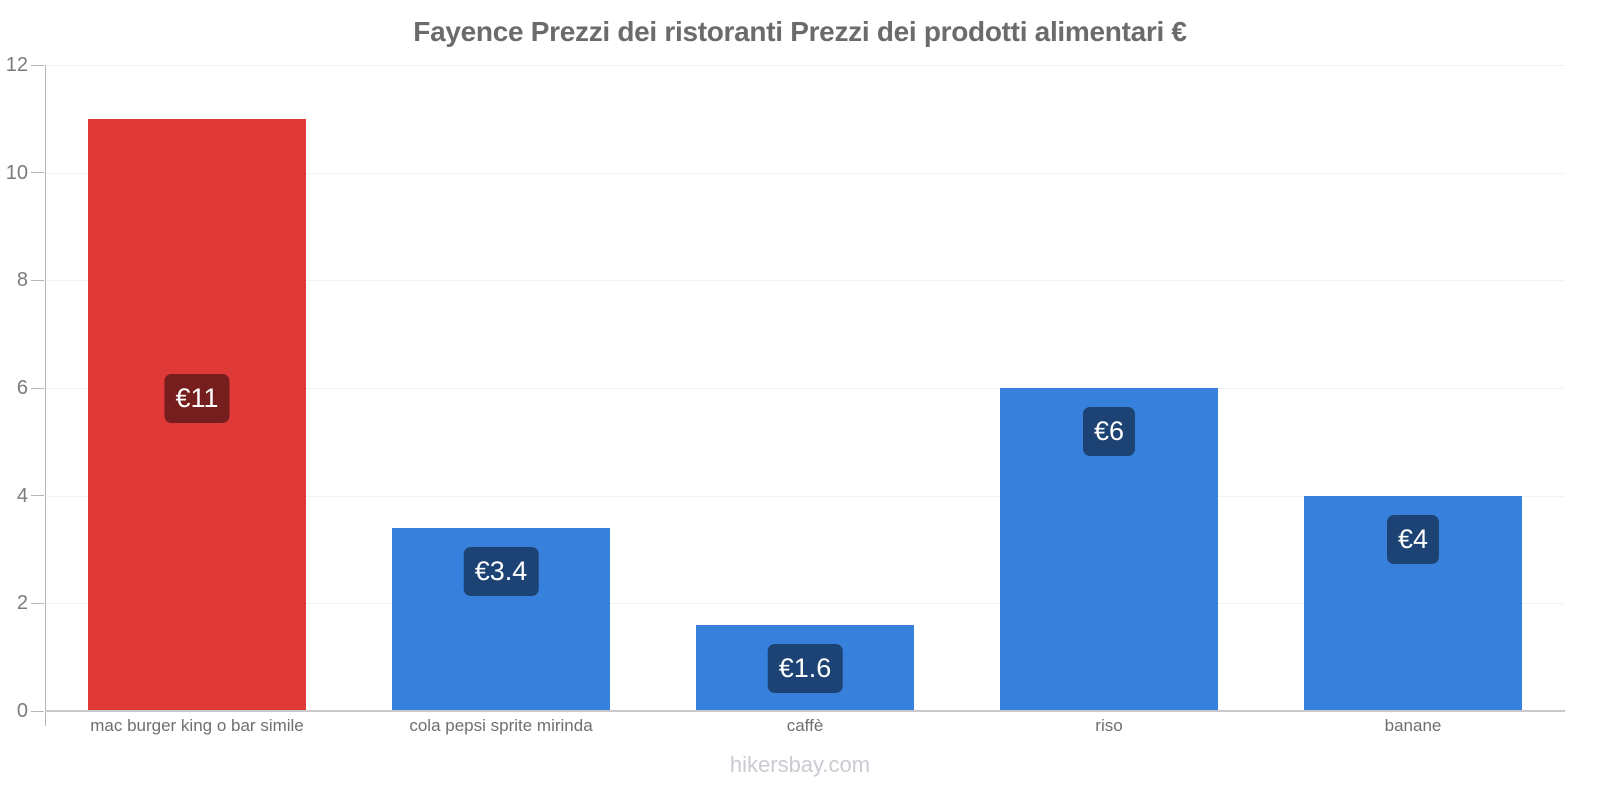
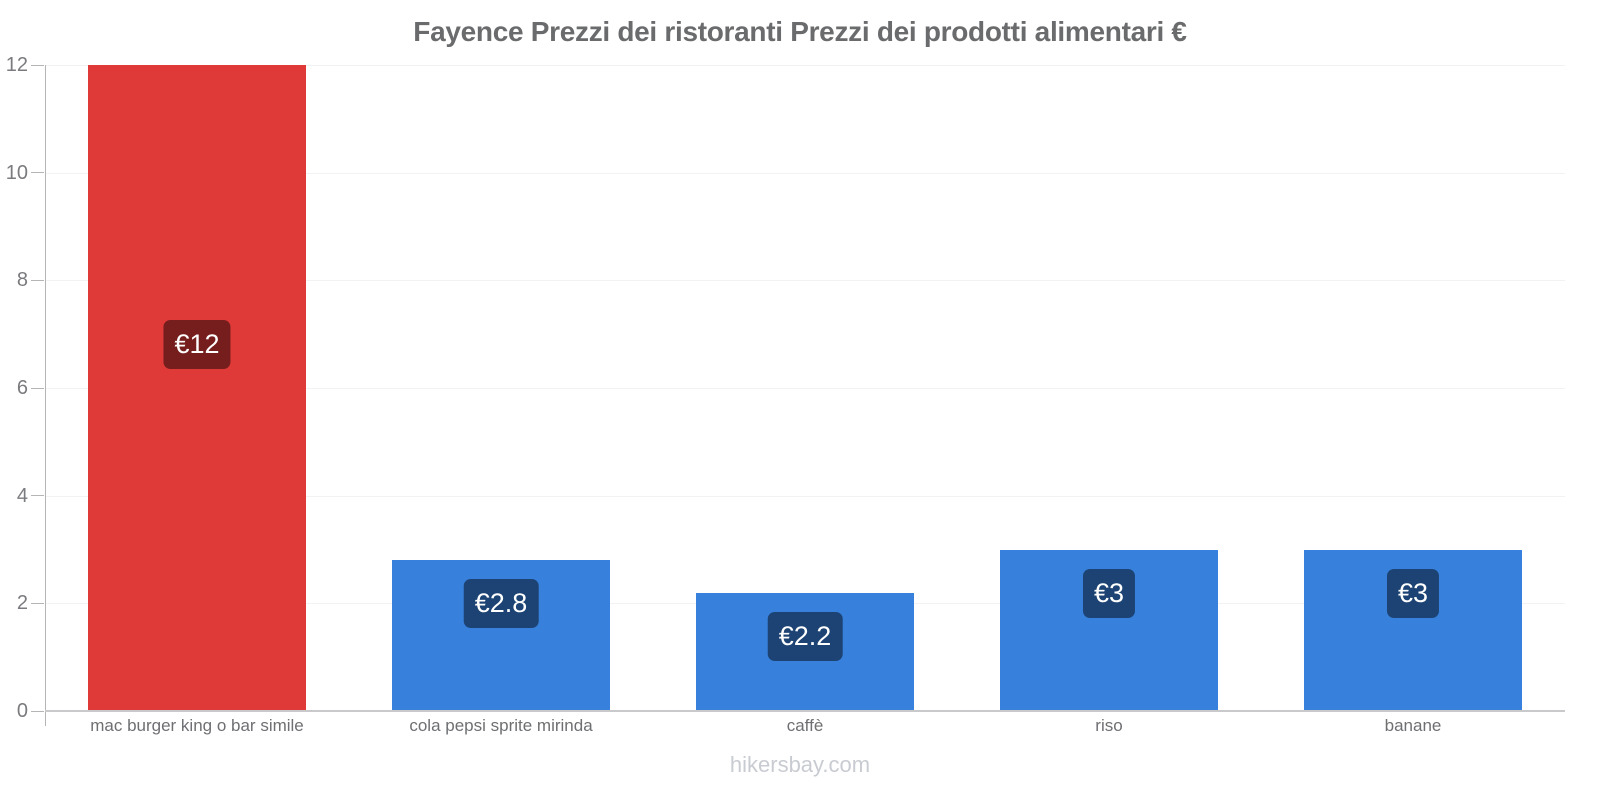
mac burger king o bar simile: €11 -> €12
cola pepsi sprite mirinda: €3.4 -> €2.8
caffè: €1.6 -> €2.2
riso: €6 -> €3
banane: €4 -> €3
